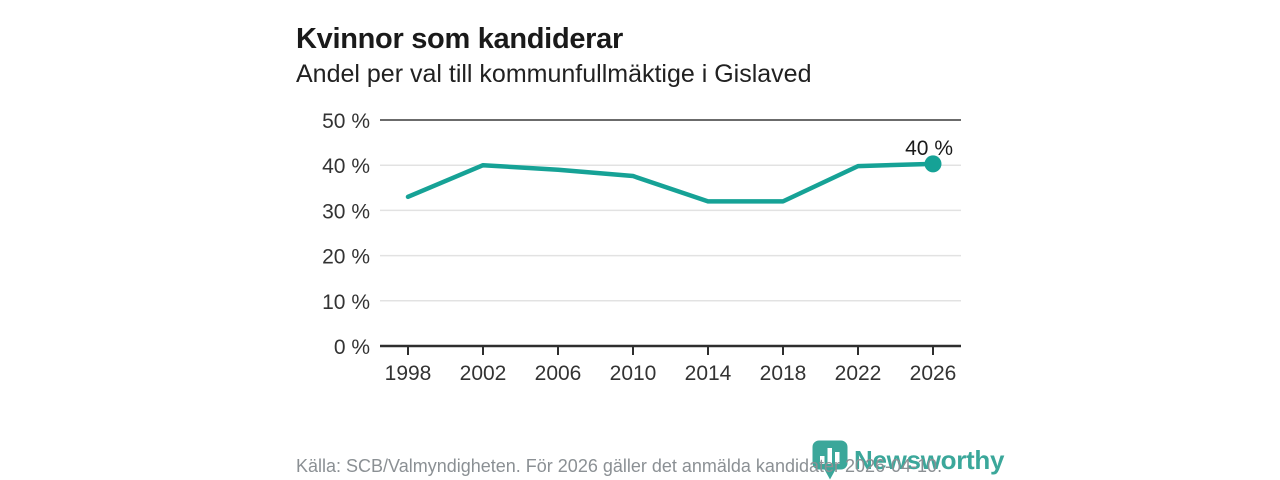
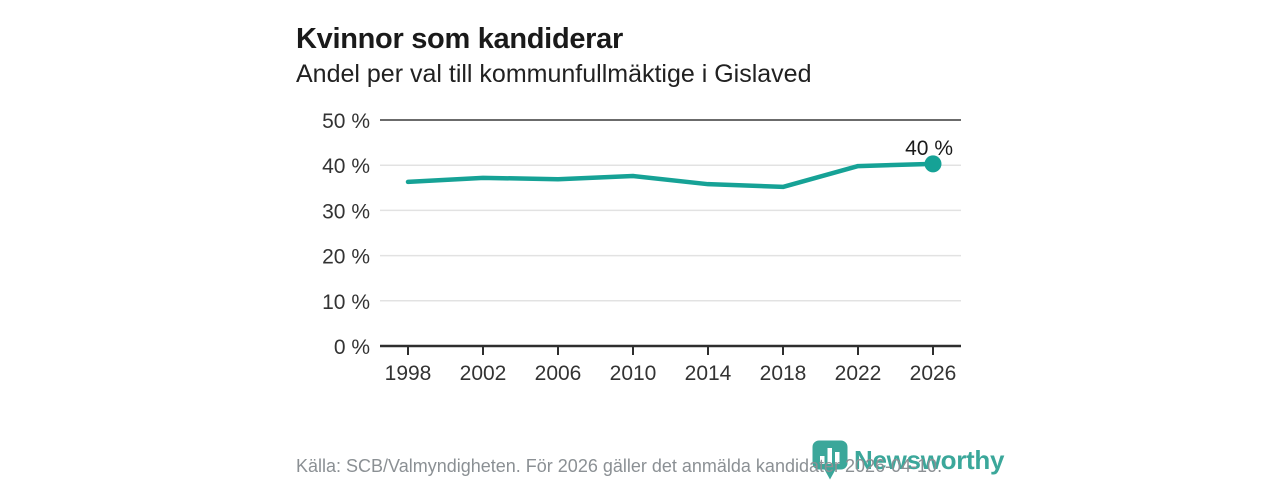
1998: 33% -> 36%
2002: 40% -> 37%
2006: 39% -> 37%
2014: 32% -> 36%
2018: 32% -> 35%
